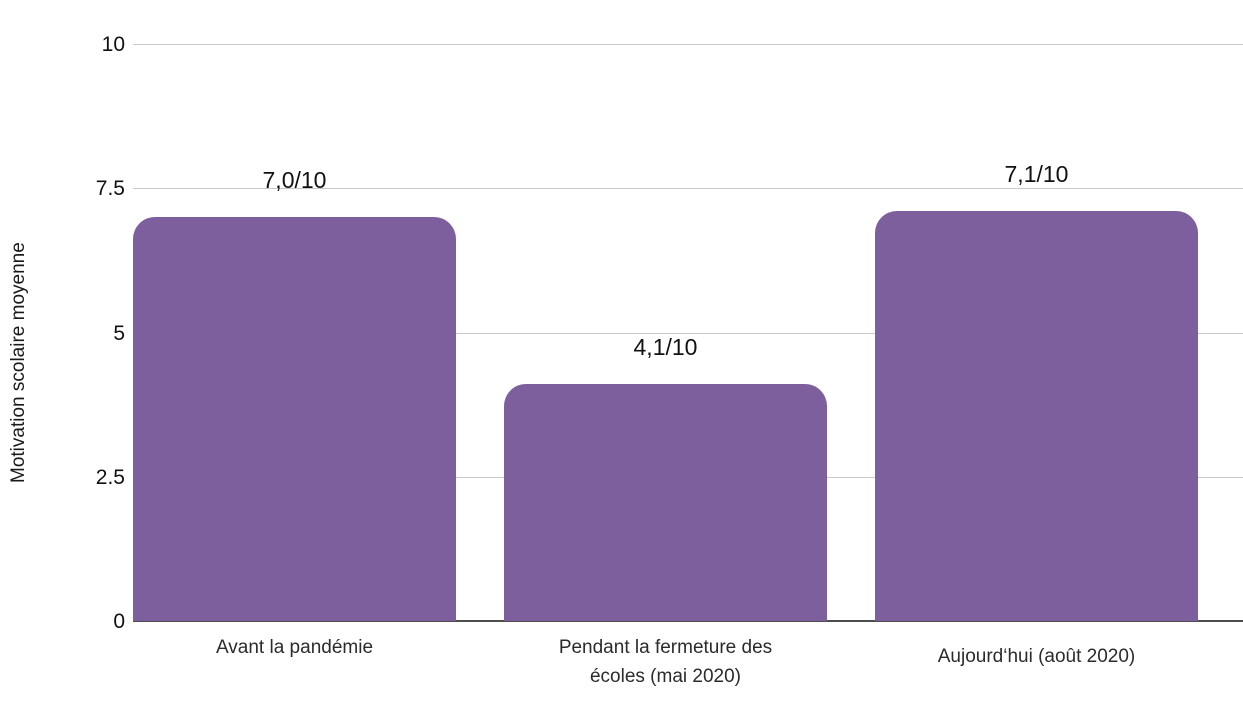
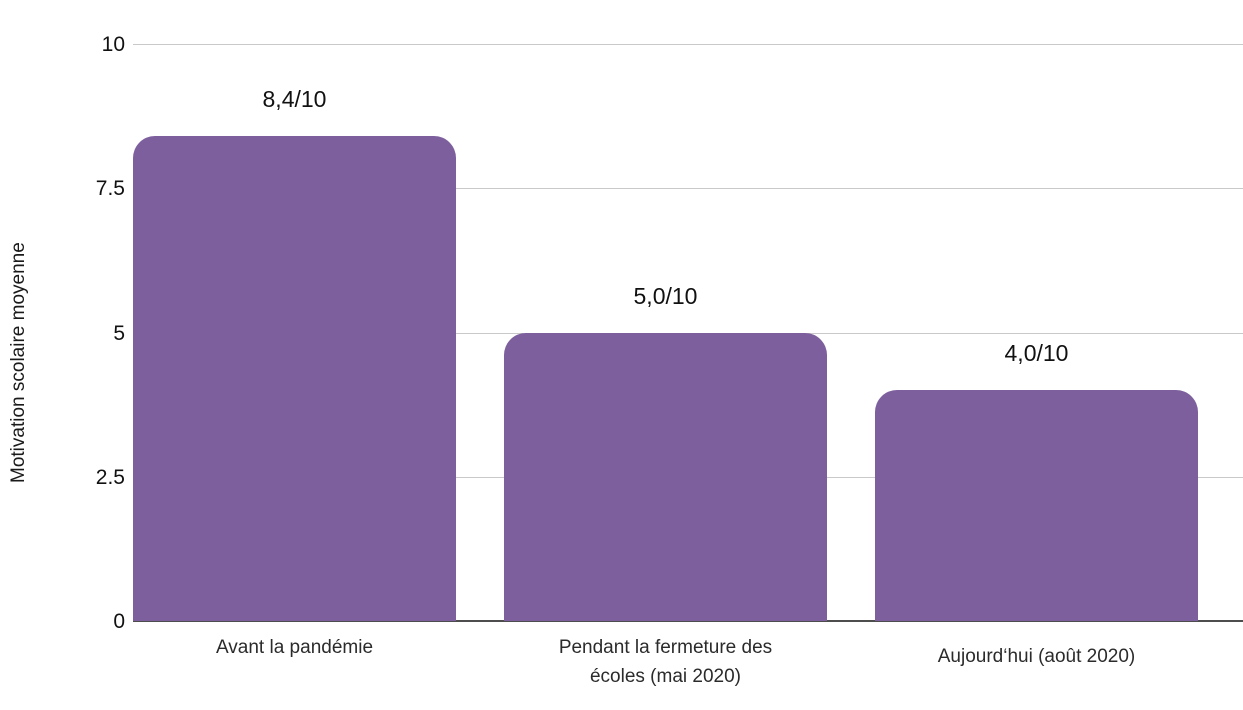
Avant la pandémie: 7,0 -> 8,4
Pendant la fermeture des écoles (mai 2020): 4,1 -> 5,0
Aujourd‘hui (août 2020): 7,1 -> 4,0
